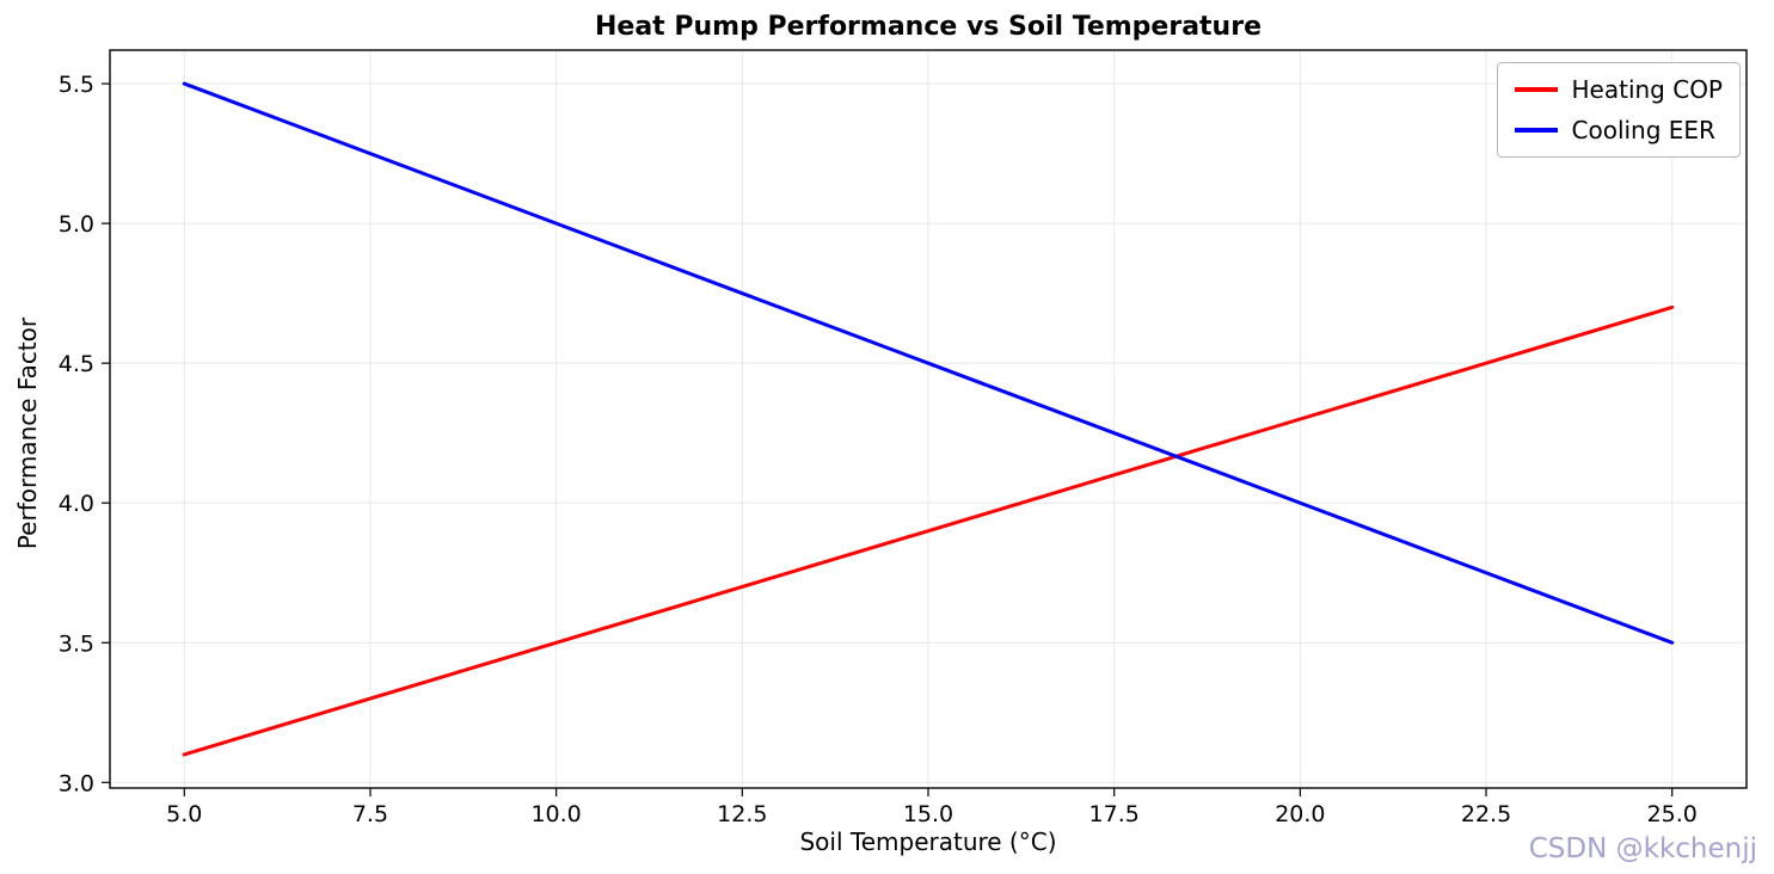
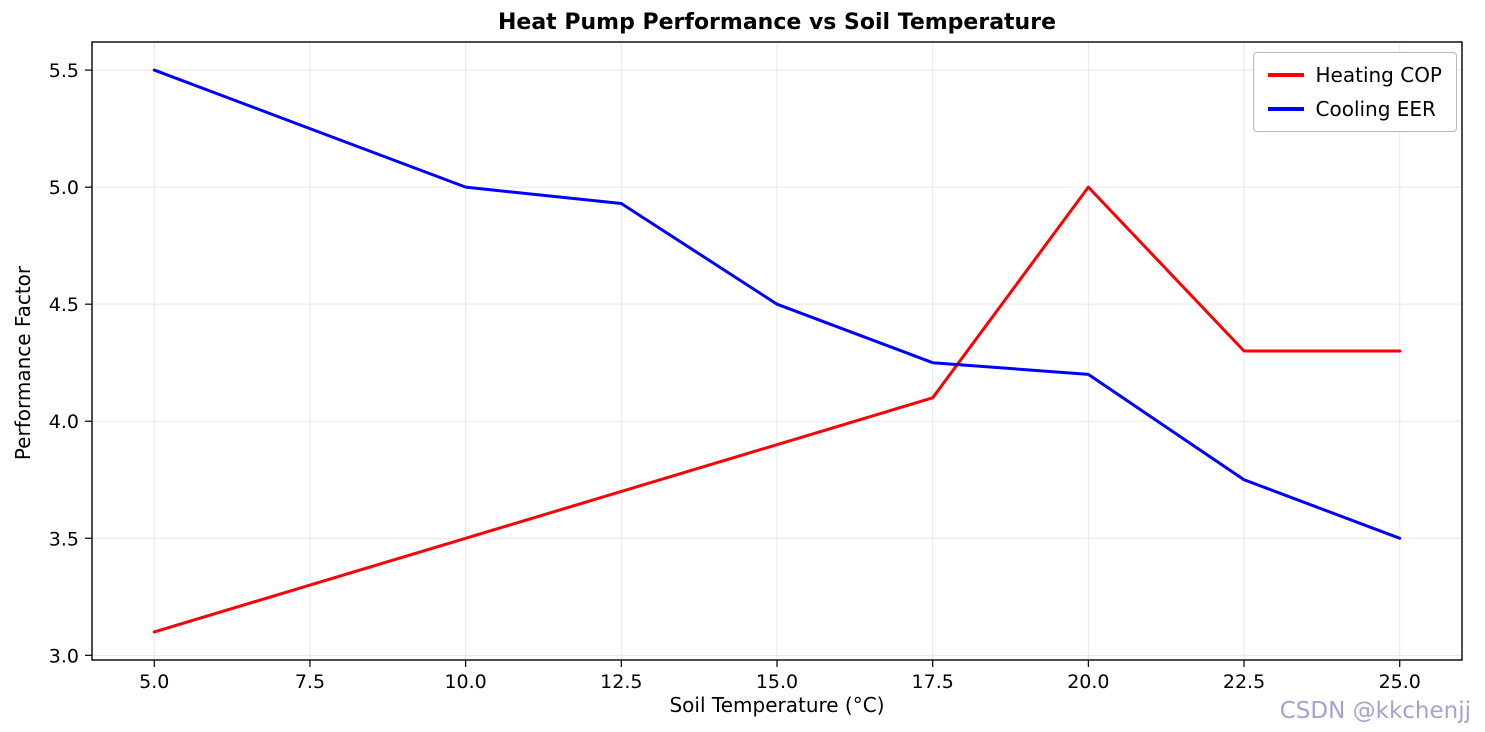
Cooling EER/12.5: 4.75 -> 4.93
Heating COP/20.0: 4.3 -> 5.0
Cooling EER/20.0: 4.00 -> 4.20
Heating COP/22.5: 4.5 -> 4.3
Heating COP/25.0: 4.7 -> 4.3
